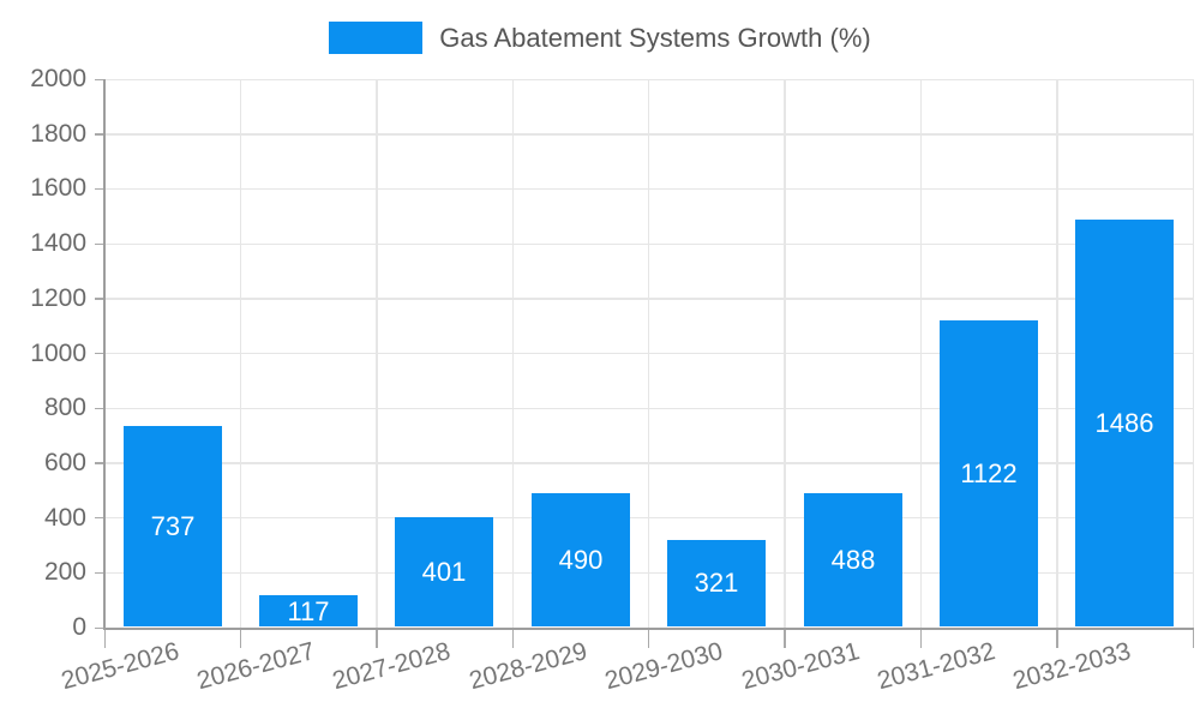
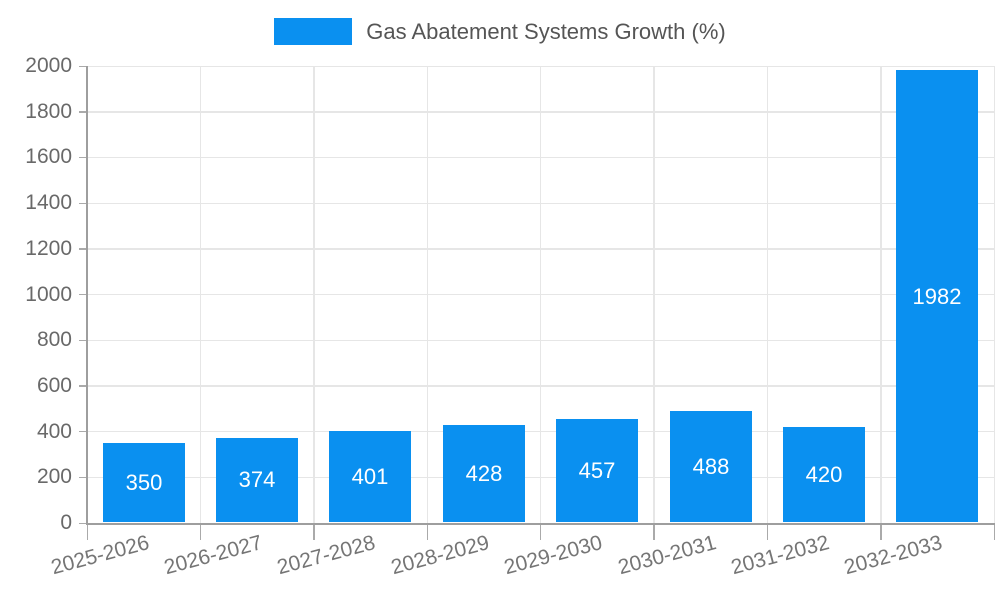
2025-2026: 737 -> 350
2026-2027: 117 -> 374
2028-2029: 490 -> 428
2029-2030: 321 -> 457
2031-2032: 1122 -> 420
2032-2033: 1486 -> 1982
